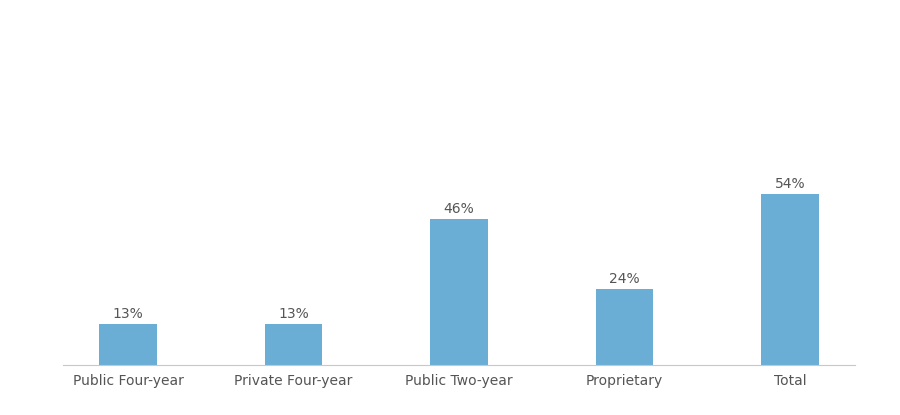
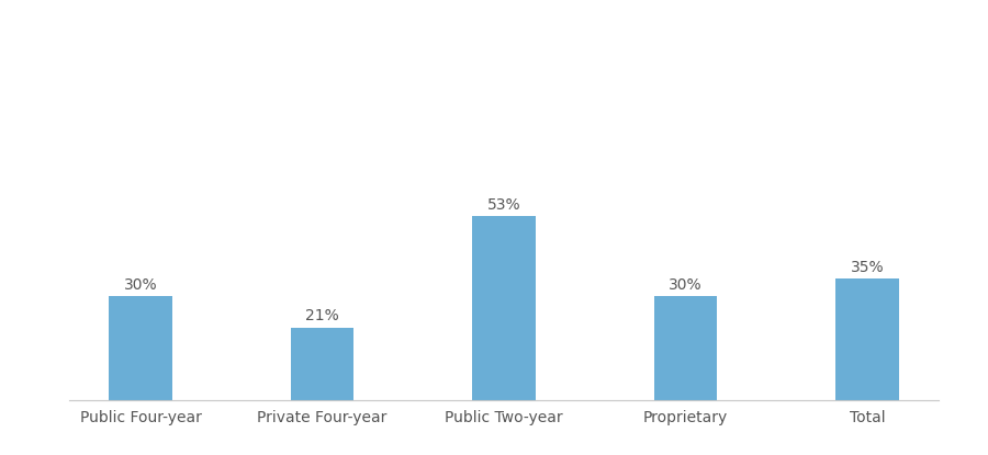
Public Four-year: 13% -> 30%
Private Four-year: 13% -> 21%
Public Two-year: 46% -> 53%
Proprietary: 24% -> 30%
Total: 54% -> 35%
